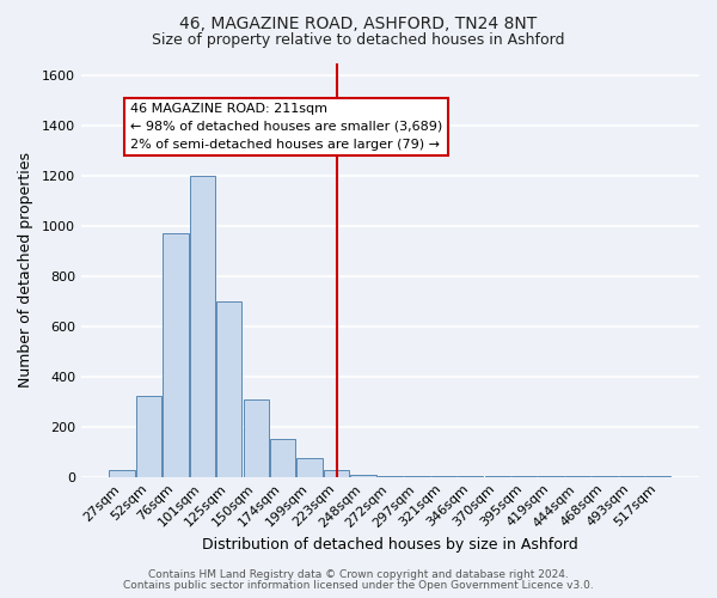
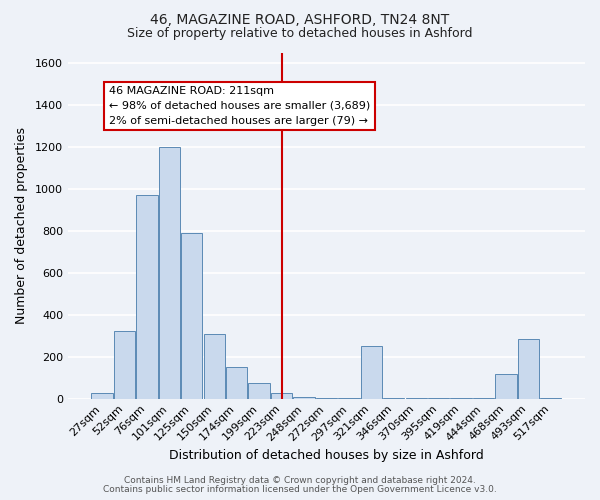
125sqm: 700 -> 790
321sqm: 5 -> 250
468sqm: 3 -> 120
493sqm: 3 -> 285
